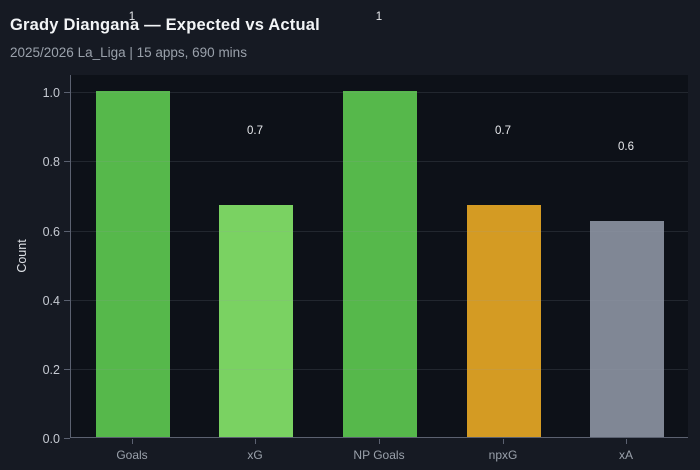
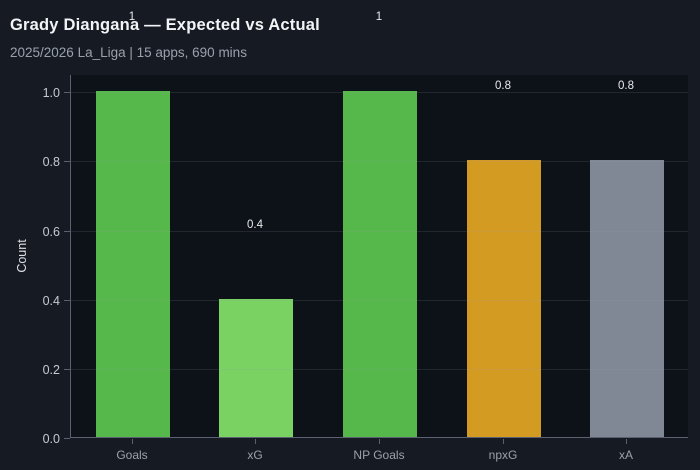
xG: 0.7 -> 0.4
npxG: 0.7 -> 0.8
xA: 0.6 -> 0.8
